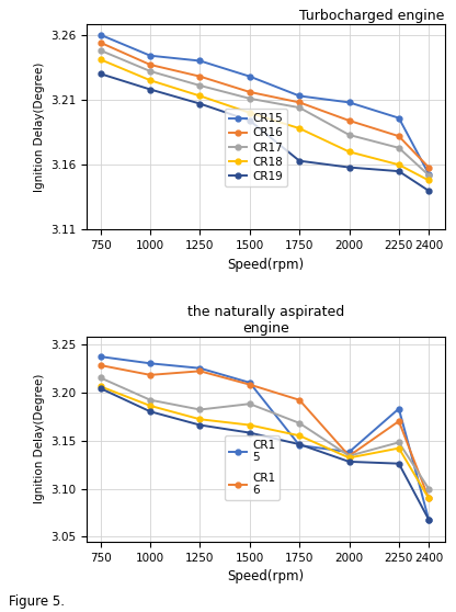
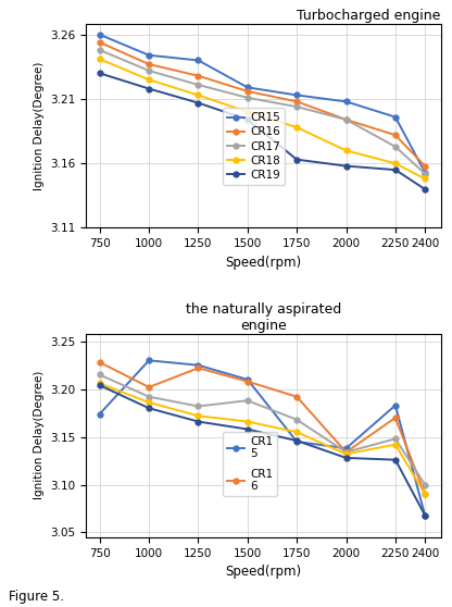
Turbocharged engine/CR15/1500: 3.228 -> 3.219
Turbocharged engine/CR17/2000: 3.183 -> 3.194
the naturally aspirated engine/CR1 5/750: 3.237 -> 3.174
the naturally aspirated engine/CR1 6/1000: 3.218 -> 3.202
